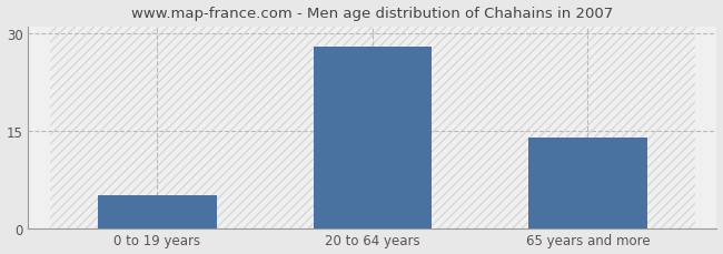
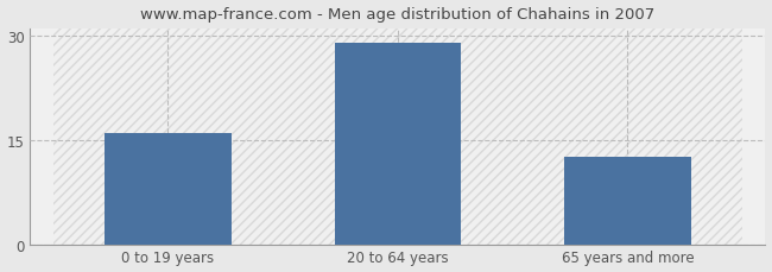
0 to 19 years: 5.0 -> 16.0
20 to 64 years: 28.0 -> 29.0
65 years and more: 14.0 -> 12.5
